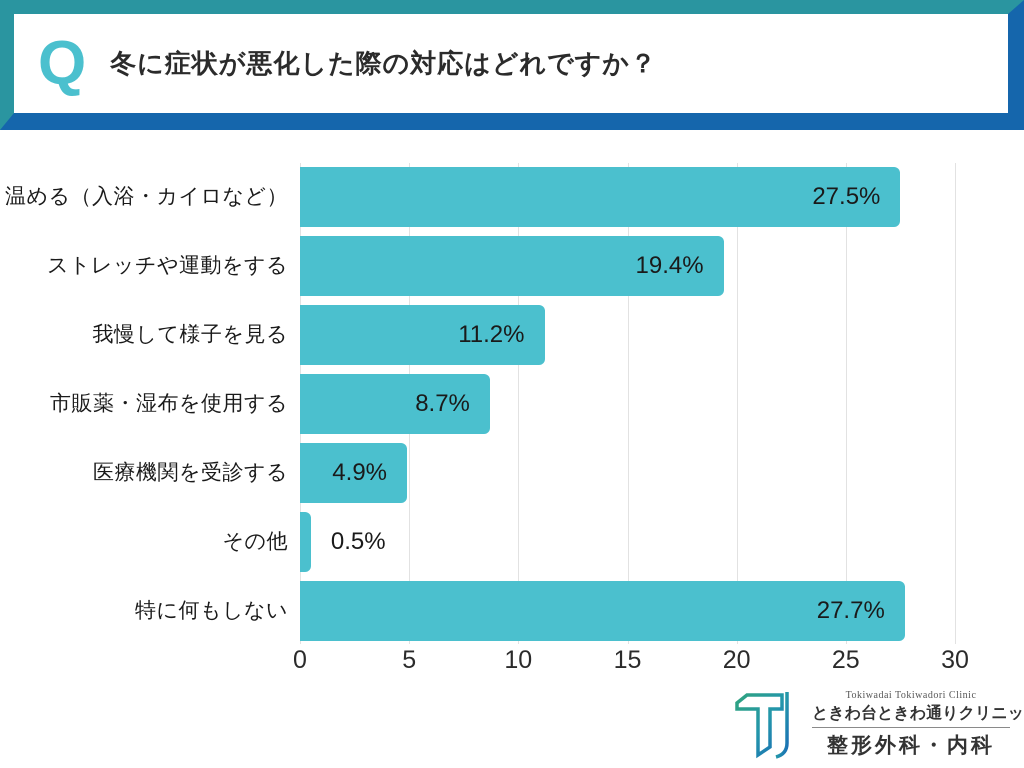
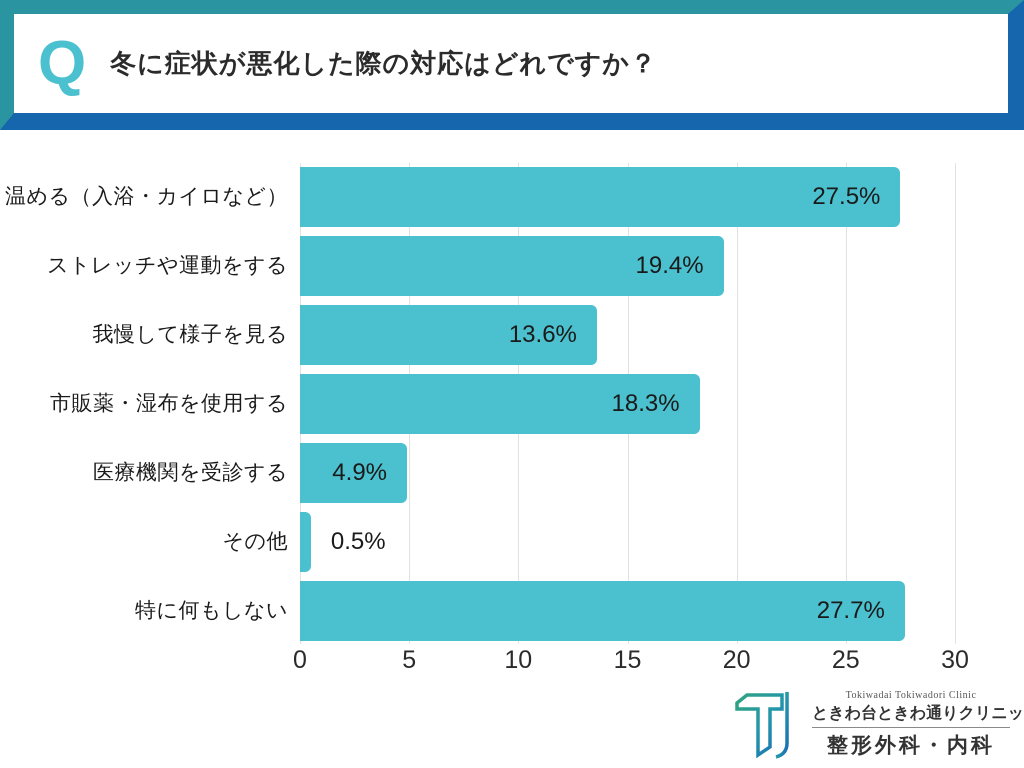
我慢して様子を見る: 11.2% -> 13.6%
市販薬・湿布を使用する: 8.7% -> 18.3%
